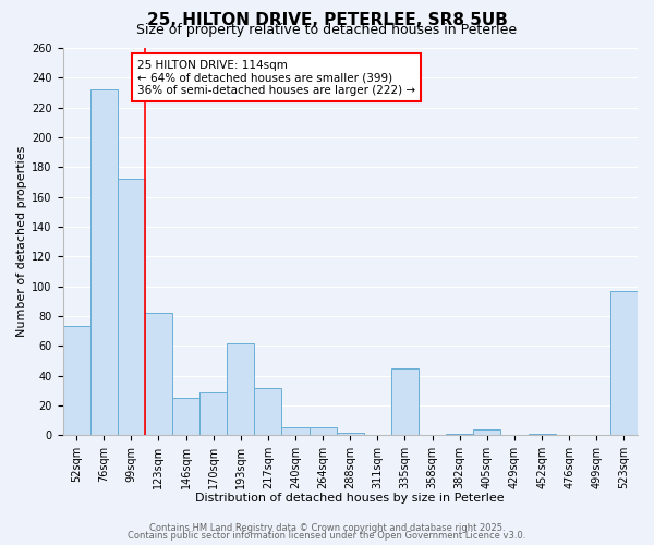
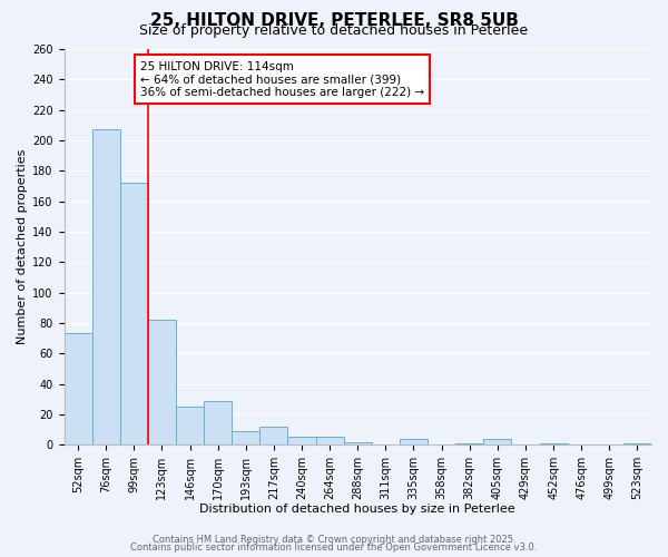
76sqm: 232 -> 207
193sqm: 62 -> 9
217sqm: 32 -> 12
335sqm: 45 -> 4
523sqm: 97 -> 1
